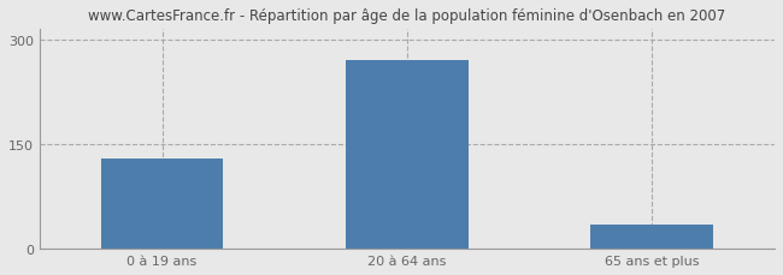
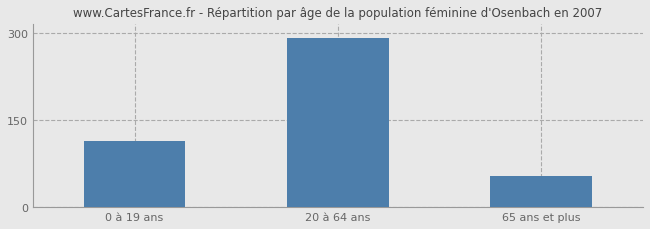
0 à 19 ans: 130 -> 114
20 à 64 ans: 270 -> 292
65 ans et plus: 35 -> 54
